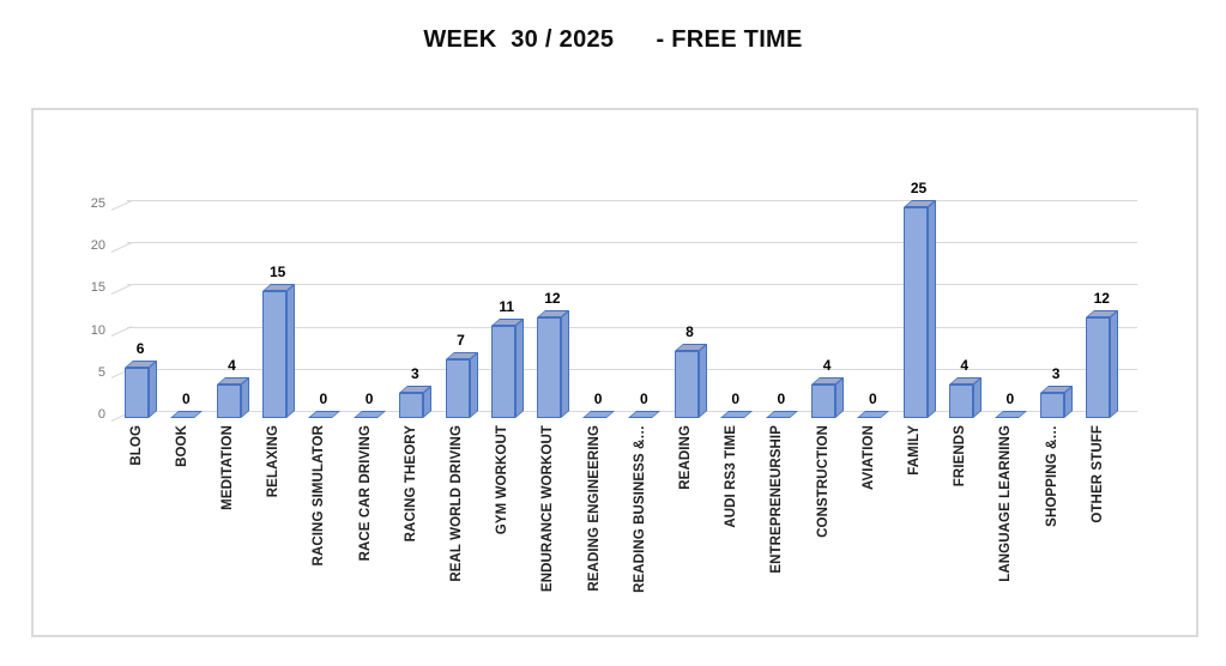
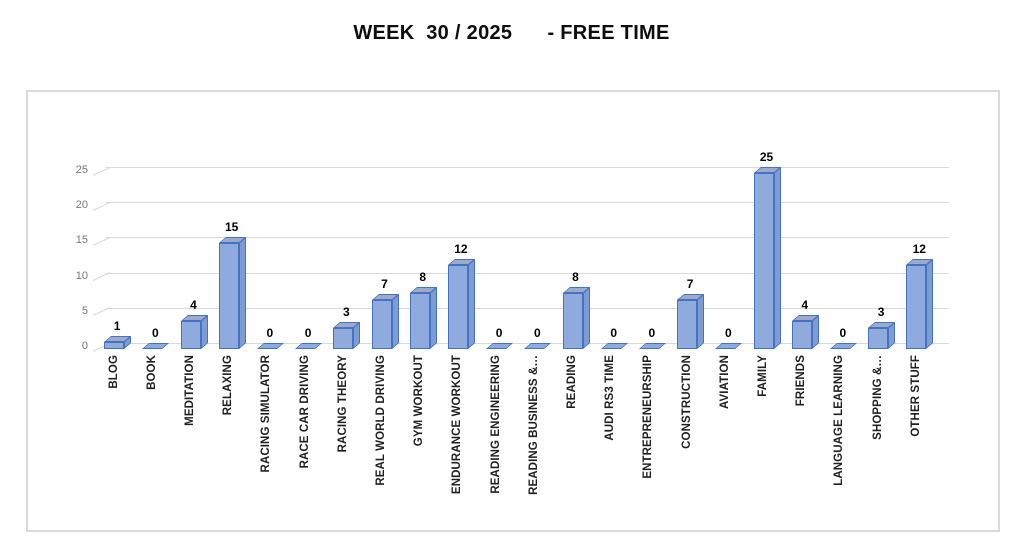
BLOG: 6 -> 1
GYM WORKOUT: 11 -> 8
CONSTRUCTION: 4 -> 7
